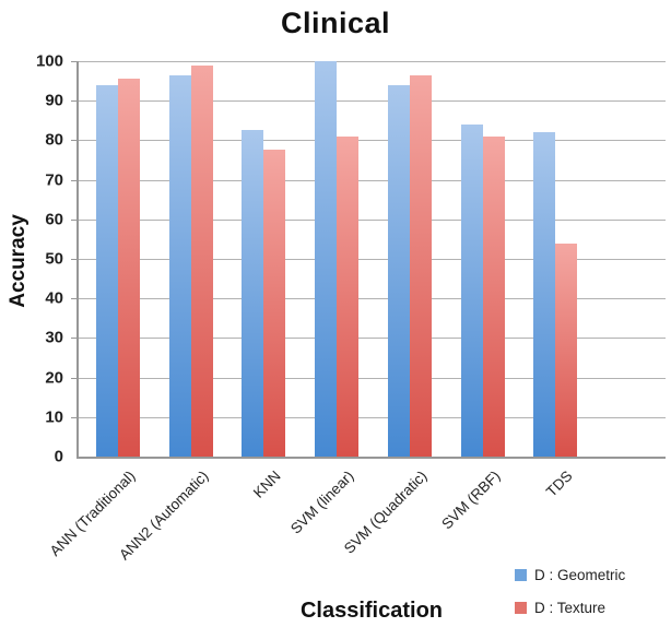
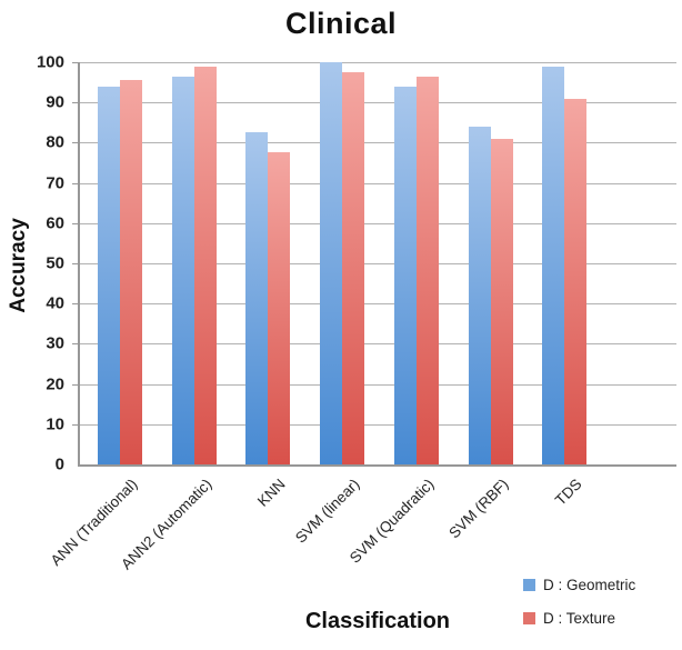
D : Texture/SVM (linear): 81 -> 98
D : Geometric/TDS: 82 -> 99
D : Texture/TDS: 54 -> 91
